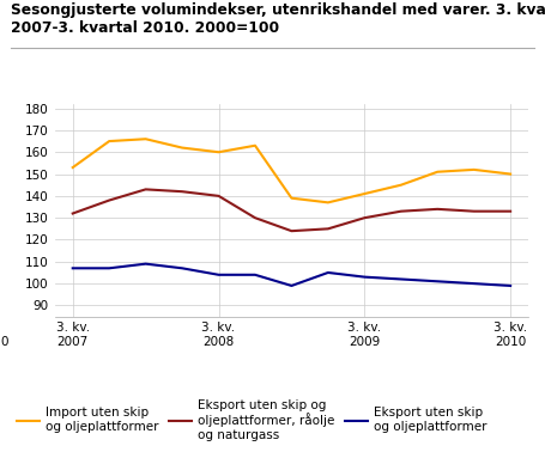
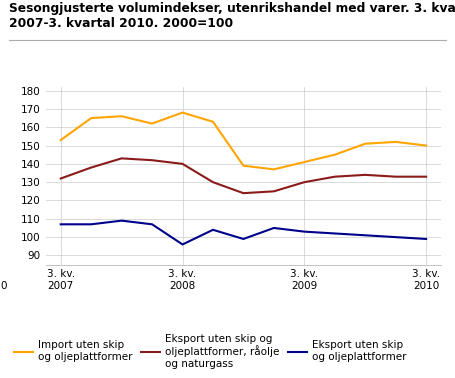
Import uten skip og oljeplattformer/3. kv. 2008: 160 -> 168
Eksport uten skip og oljeplattformer/3. kv. 2008: 104 -> 96
